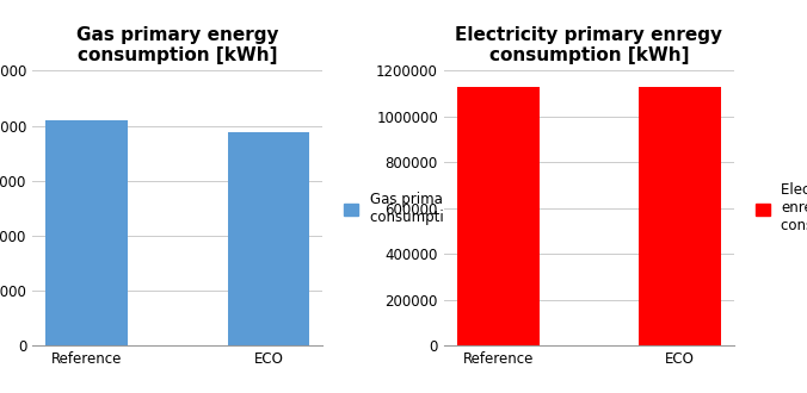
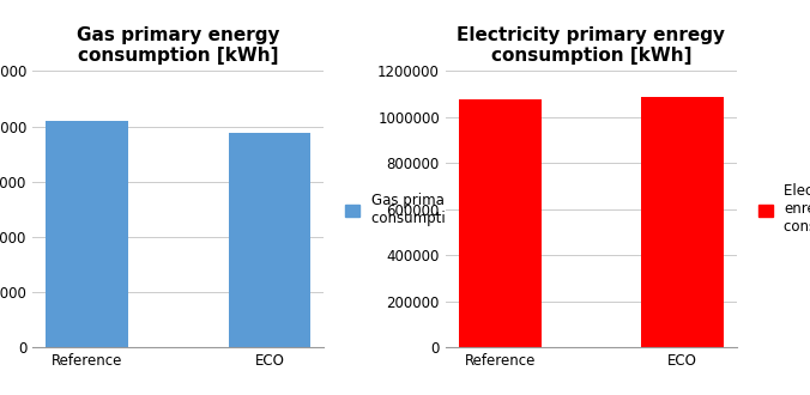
Electricity primary enregy consumption [kWh]/Reference: 1130000 -> 1080000
Electricity primary enregy consumption [kWh]/ECO: 1130000 -> 1090000
